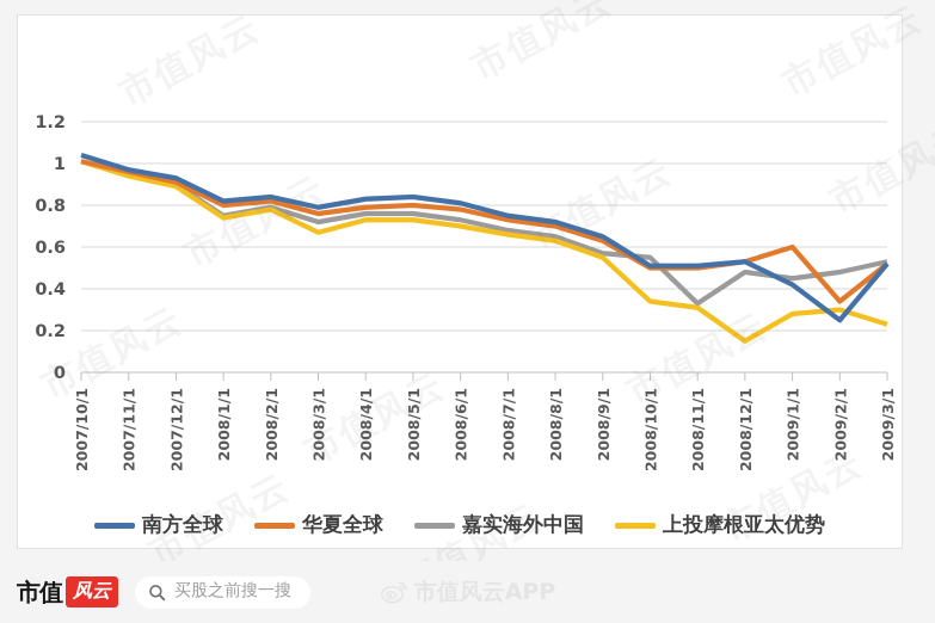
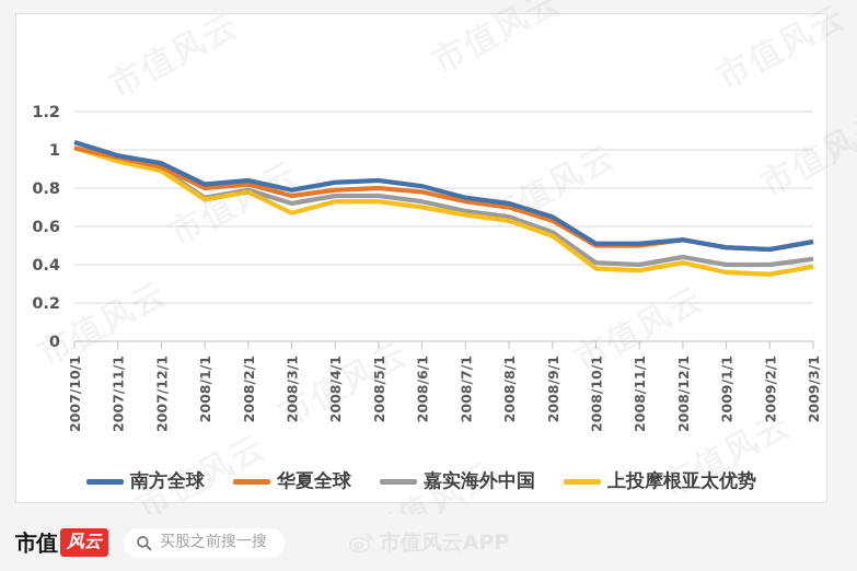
嘉实海外中国/2008/10/1: 0.55 -> 0.41
上投摩根亚太优势/2008/10/1: 0.34 -> 0.38
嘉实海外中国/2008/11/1: 0.33 -> 0.40
上投摩根亚太优势/2008/11/1: 0.31 -> 0.37
嘉实海外中国/2008/12/1: 0.48 -> 0.44
上投摩根亚太优势/2008/12/1: 0.15 -> 0.41
南方全球/2009/1/1: 0.42 -> 0.49
华夏全球/2009/1/1: 0.60 -> 0.49
嘉实海外中国/2009/1/1: 0.45 -> 0.40
上投摩根亚太优势/2009/1/1: 0.28 -> 0.36
南方全球/2009/2/1: 0.25 -> 0.48
华夏全球/2009/2/1: 0.34 -> 0.48
嘉实海外中国/2009/2/1: 0.48 -> 0.40
上投摩根亚太优势/2009/2/1: 0.30 -> 0.35
嘉实海外中国/2009/3/1: 0.53 -> 0.43
上投摩根亚太优势/2009/3/1: 0.23 -> 0.39
